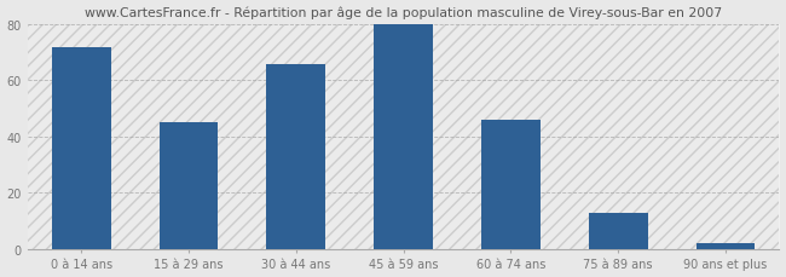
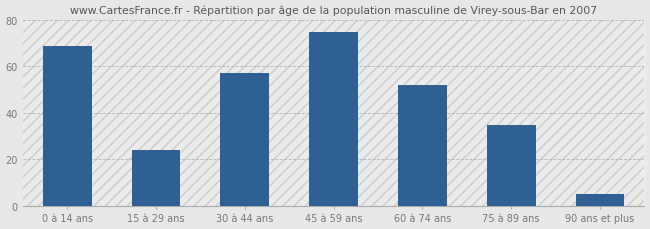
0 à 14 ans: 72 -> 69
15 à 29 ans: 45 -> 24
30 à 44 ans: 66 -> 57
45 à 59 ans: 80 -> 75
60 à 74 ans: 46 -> 52
75 à 89 ans: 13 -> 35
90 ans et plus: 2 -> 5
